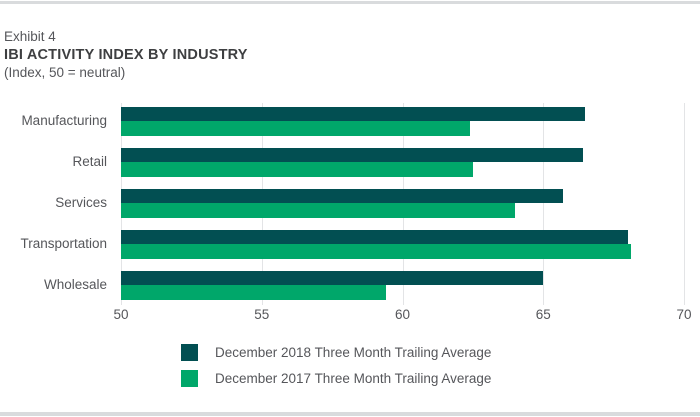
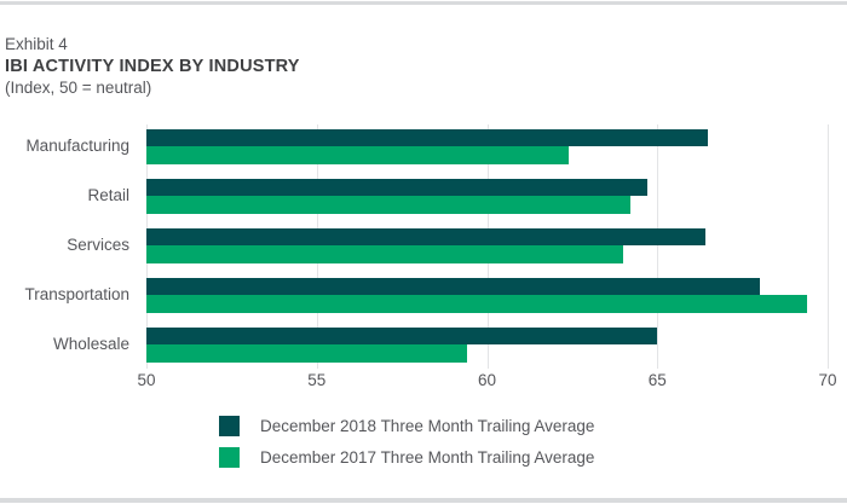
December 2018 Three Month Trailing Average/Retail: 66.4 -> 64.7
December 2017 Three Month Trailing Average/Retail: 62.5 -> 64.2
December 2018 Three Month Trailing Average/Services: 65.7 -> 66.4
December 2017 Three Month Trailing Average/Transportation: 68.1 -> 69.4
